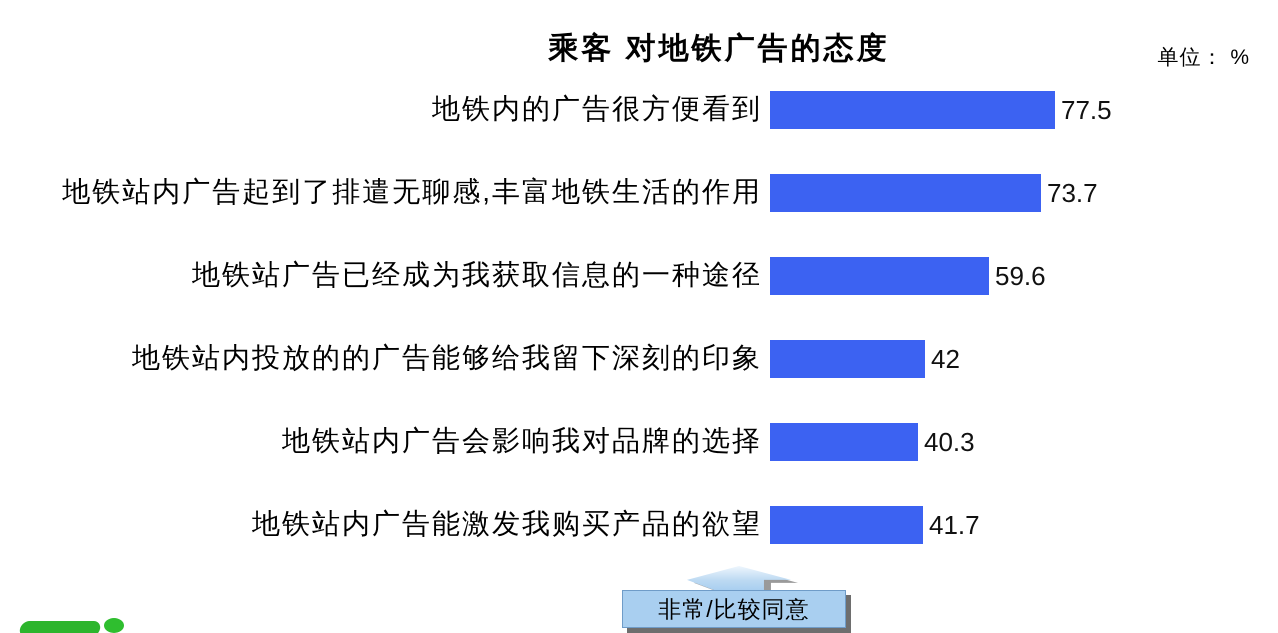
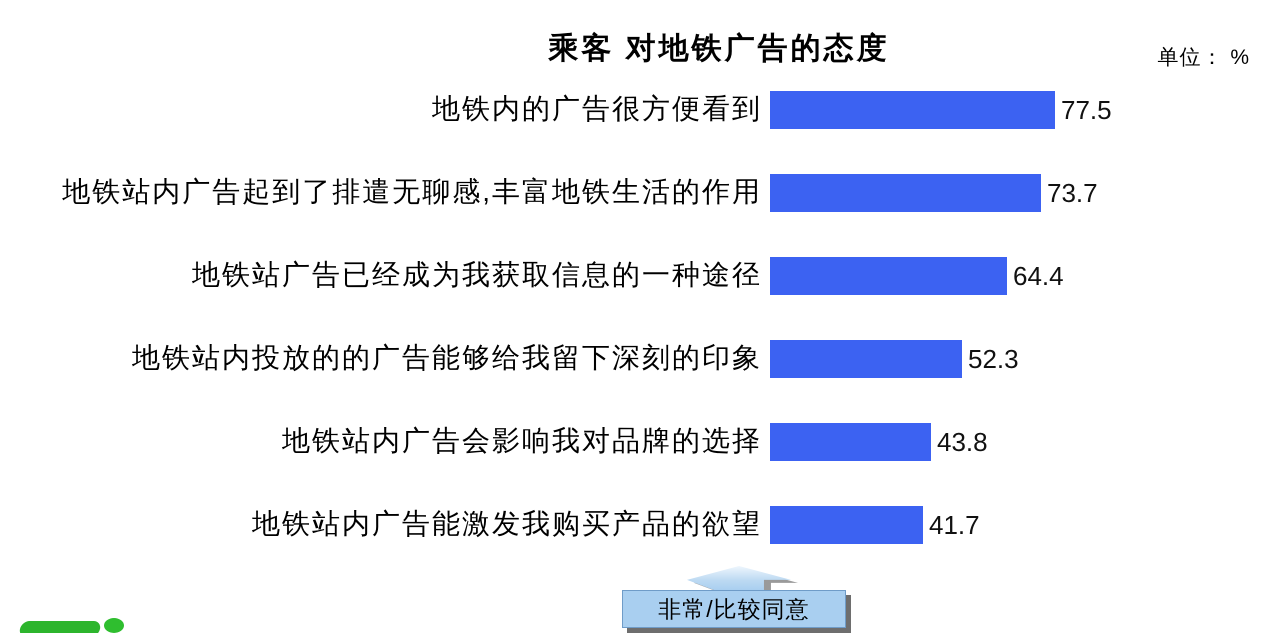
地铁站广告已经成为我获取信息的一种途径: 59.6 -> 64.4
地铁站内投放的的广告能够给我留下深刻的印象: 42 -> 52.3
地铁站内广告会影响我对品牌的选择: 40.3 -> 43.8
